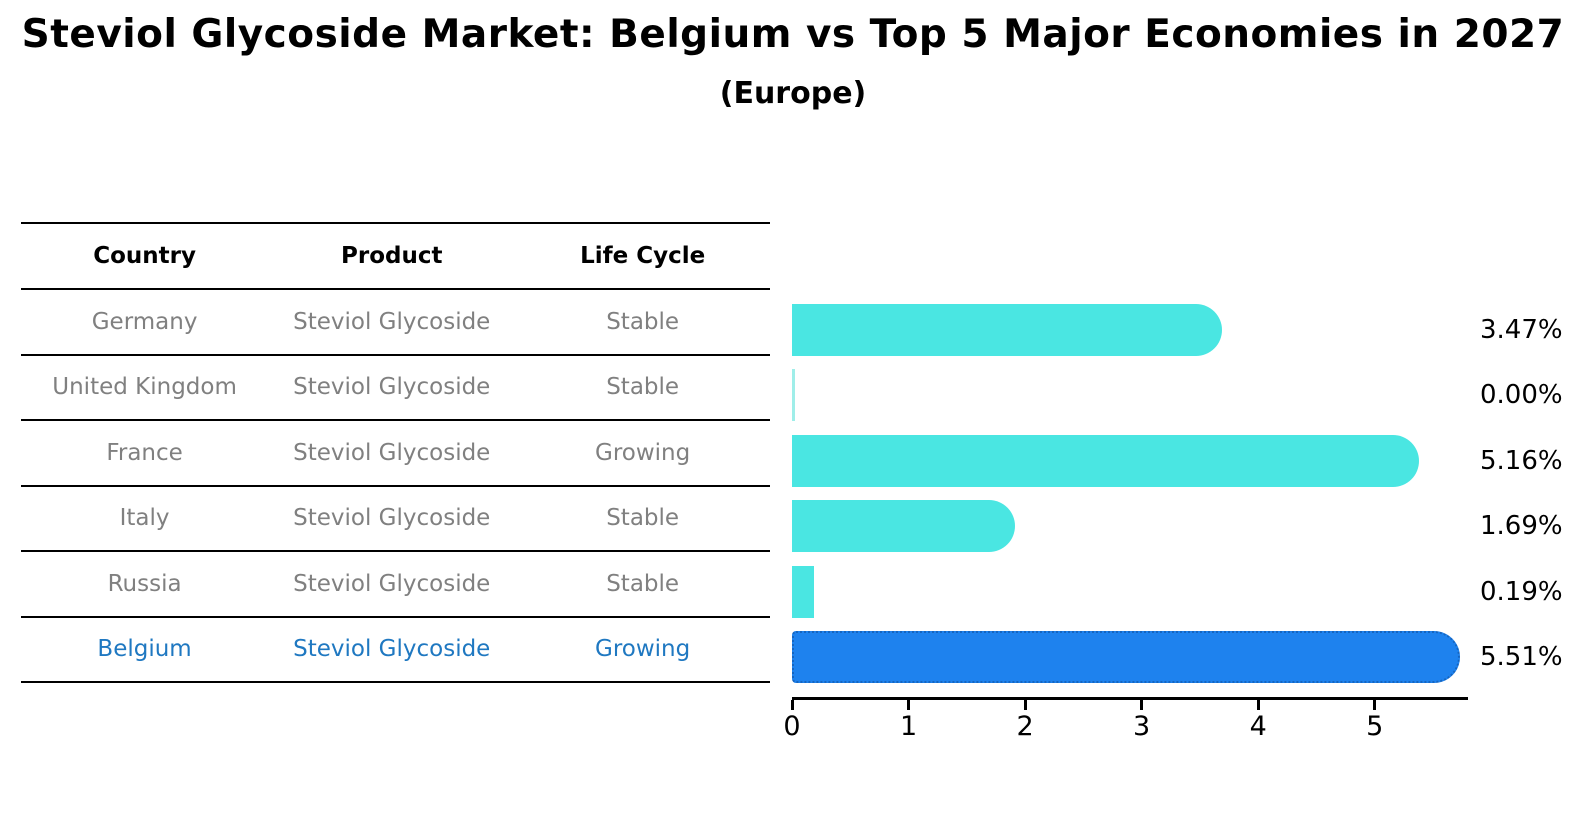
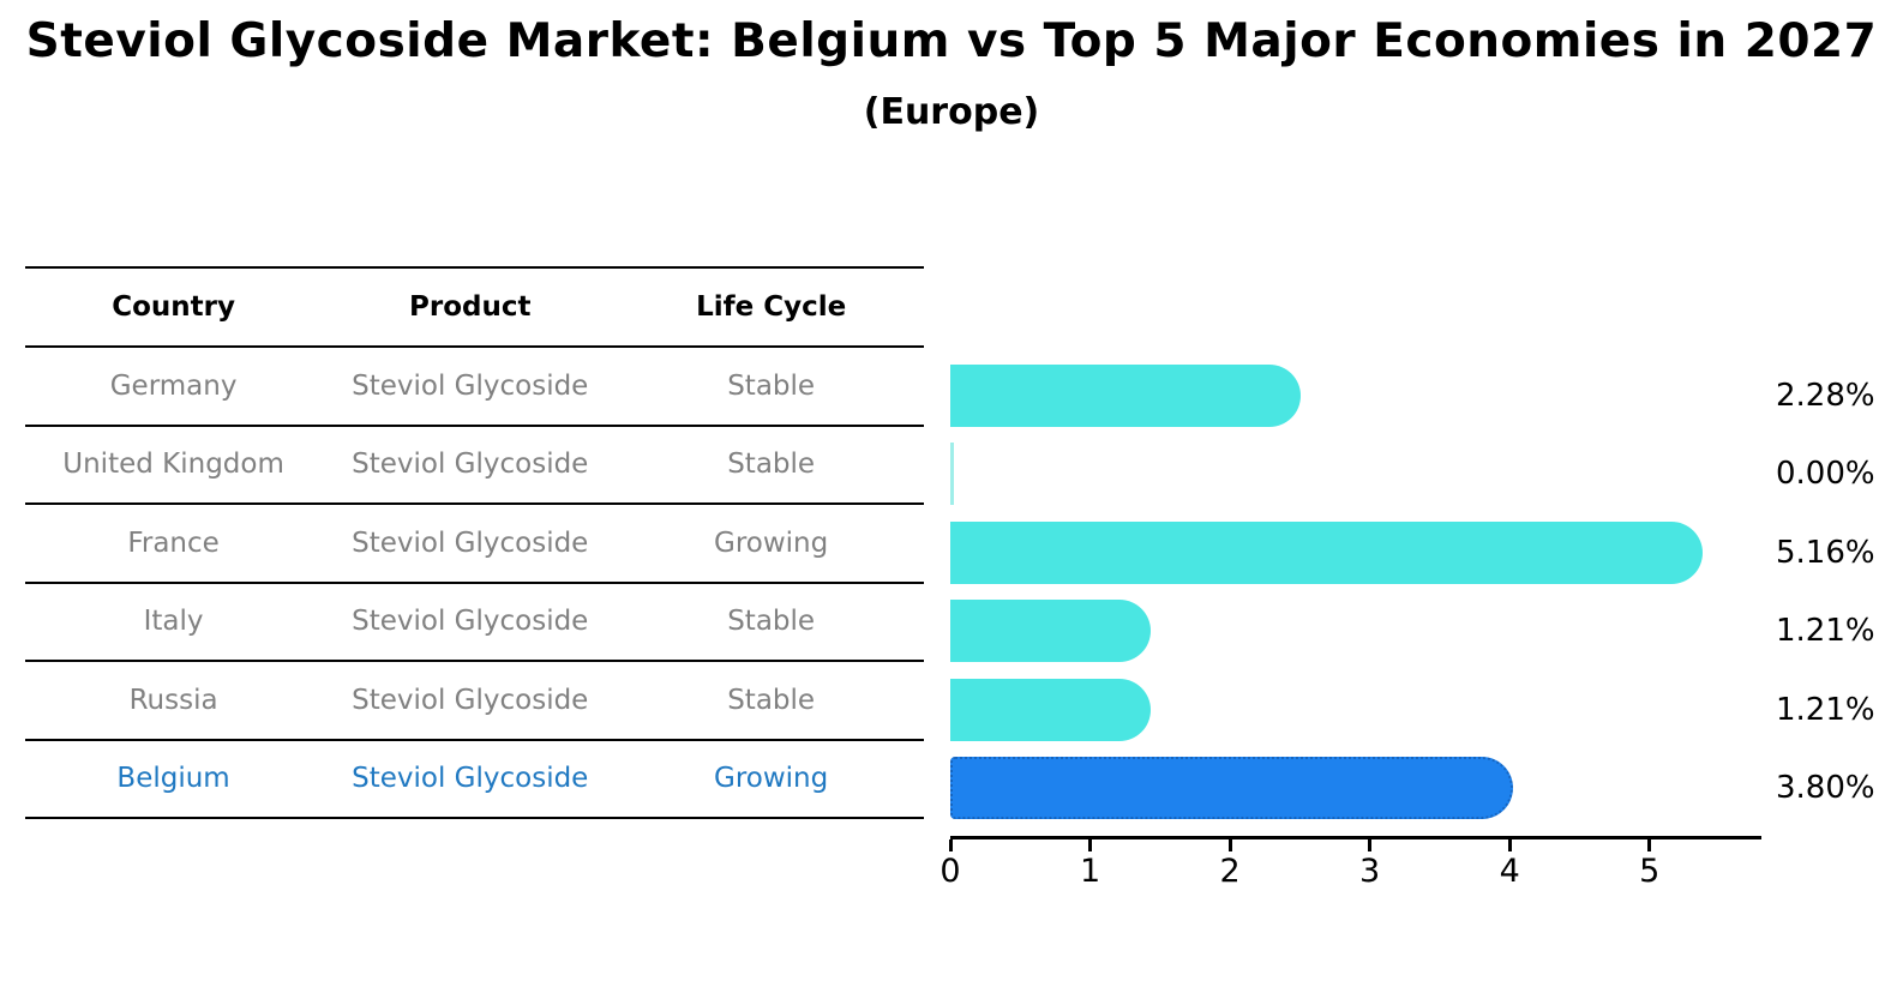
Germany: 3.47% -> 2.28%
Italy: 1.69% -> 1.21%
Russia: 0.19% -> 1.21%
Belgium: 5.51% -> 3.80%
